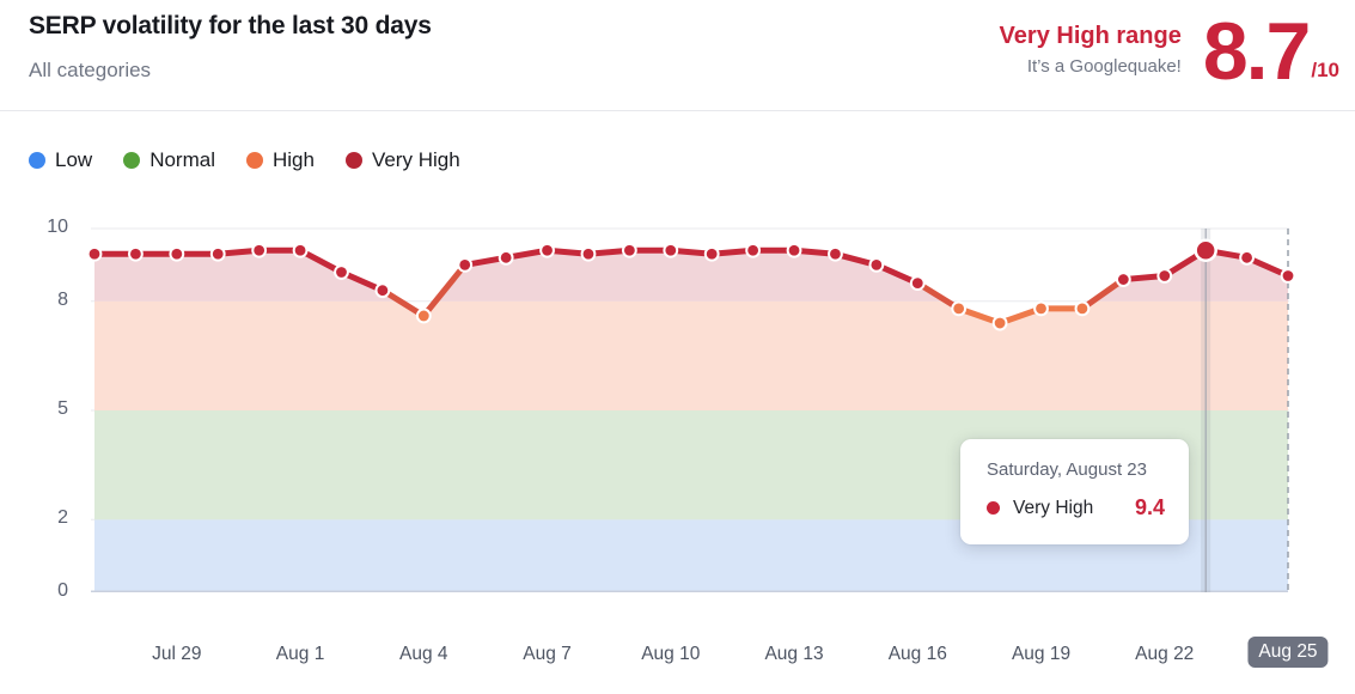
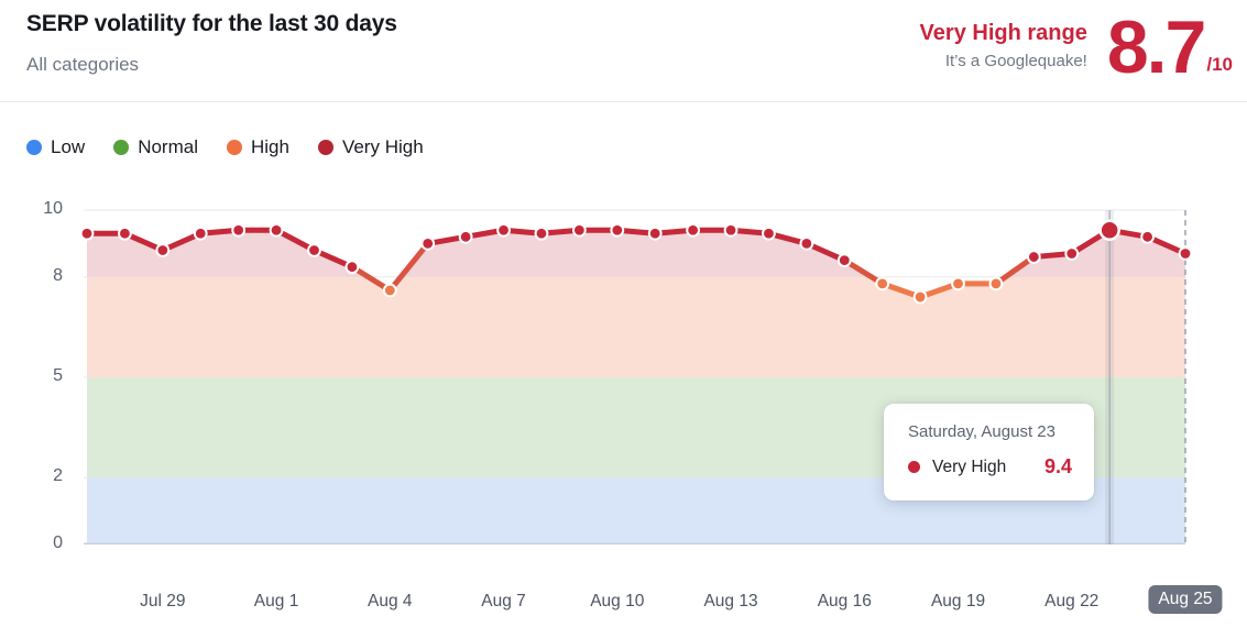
Jul 29: 9.3 -> 8.8
